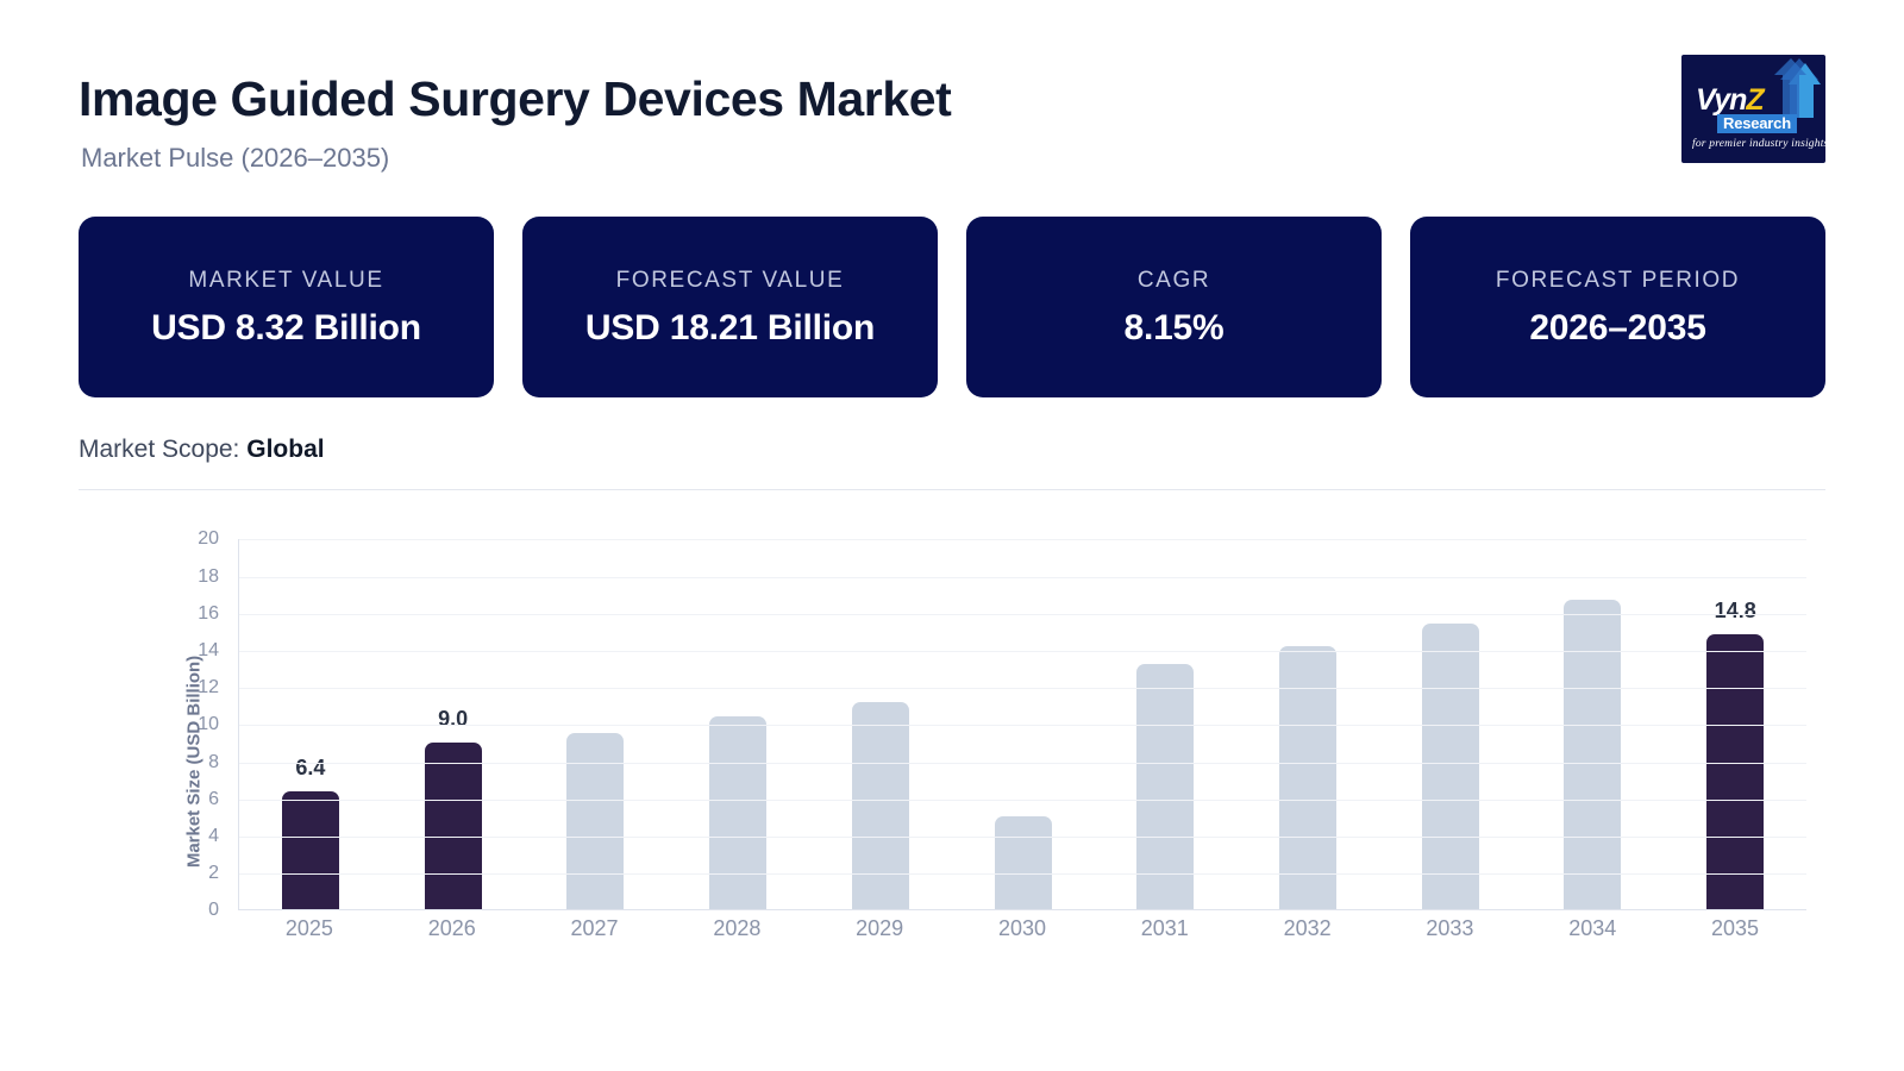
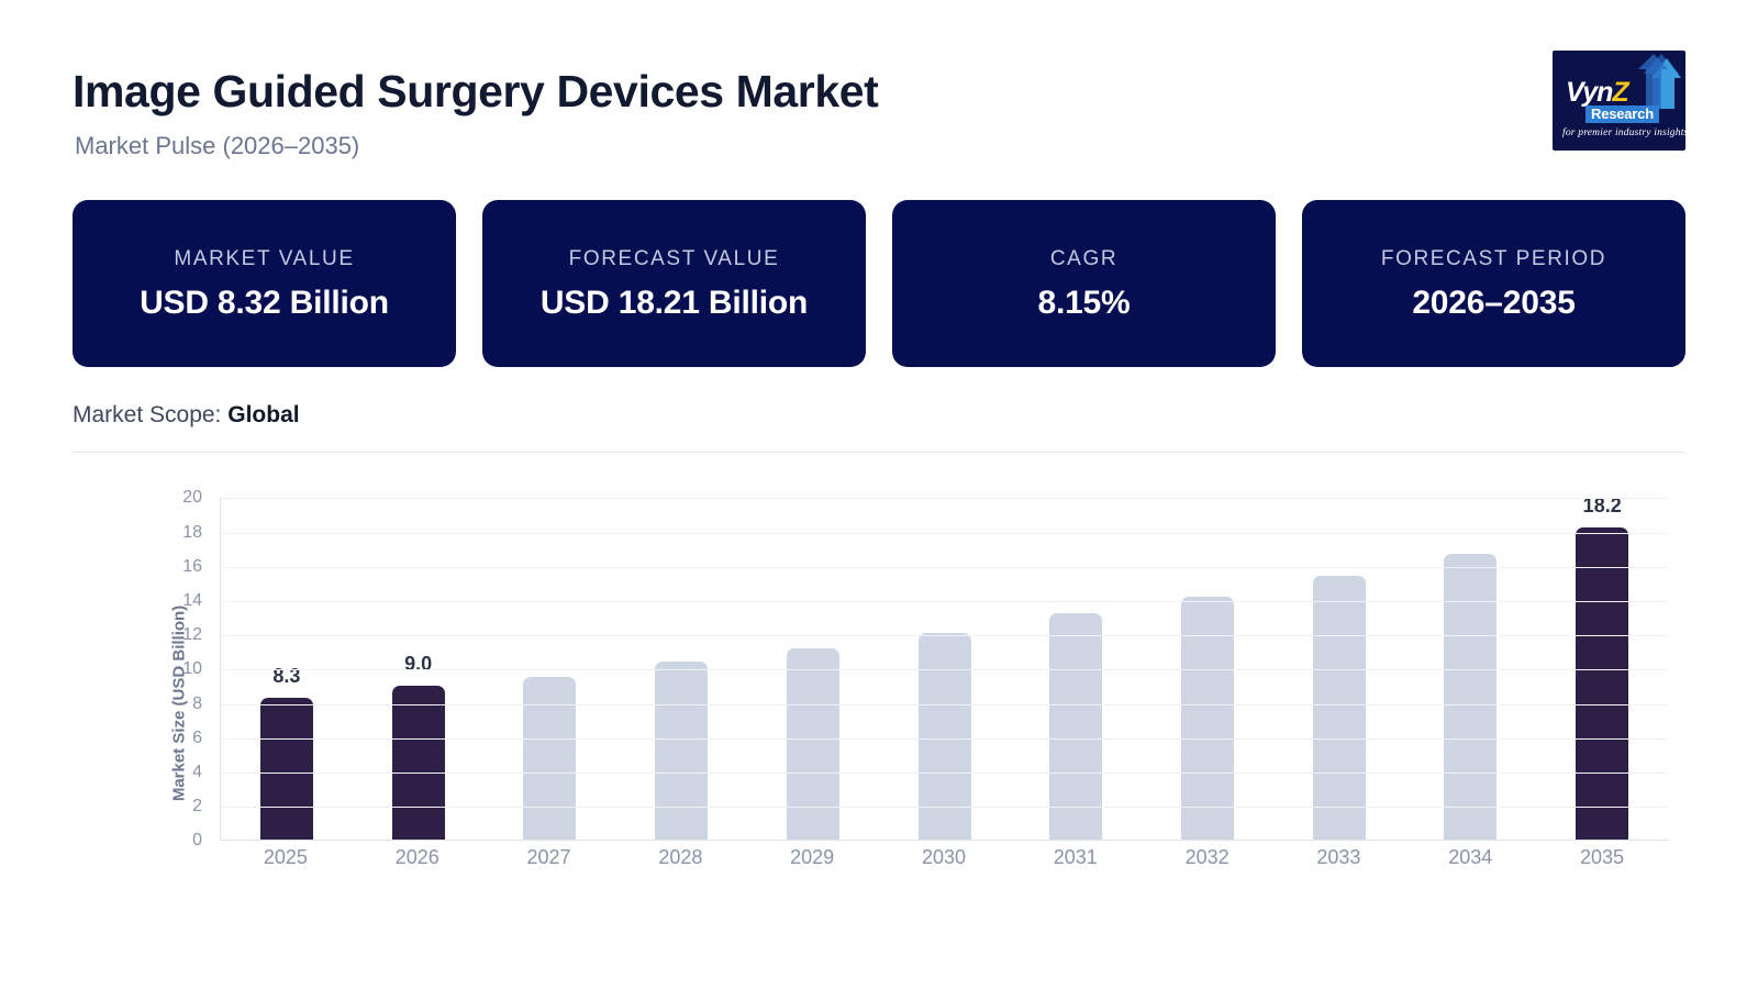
2025: 6.4 -> 8.3
2030: 5.0 -> 12.1
2035: 14.8 -> 18.2
